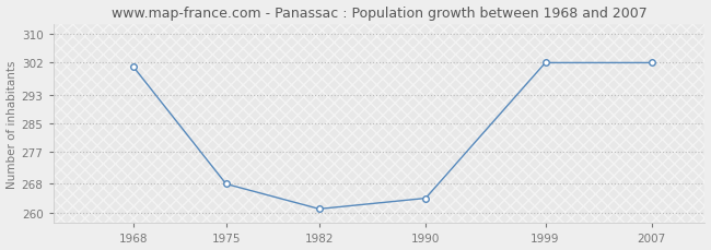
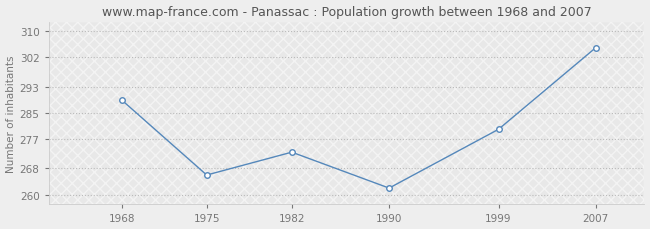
1968: 301 -> 289
1975: 268 -> 266
1982: 261 -> 273
1990: 264 -> 262
1999: 302 -> 280
2007: 302 -> 305
